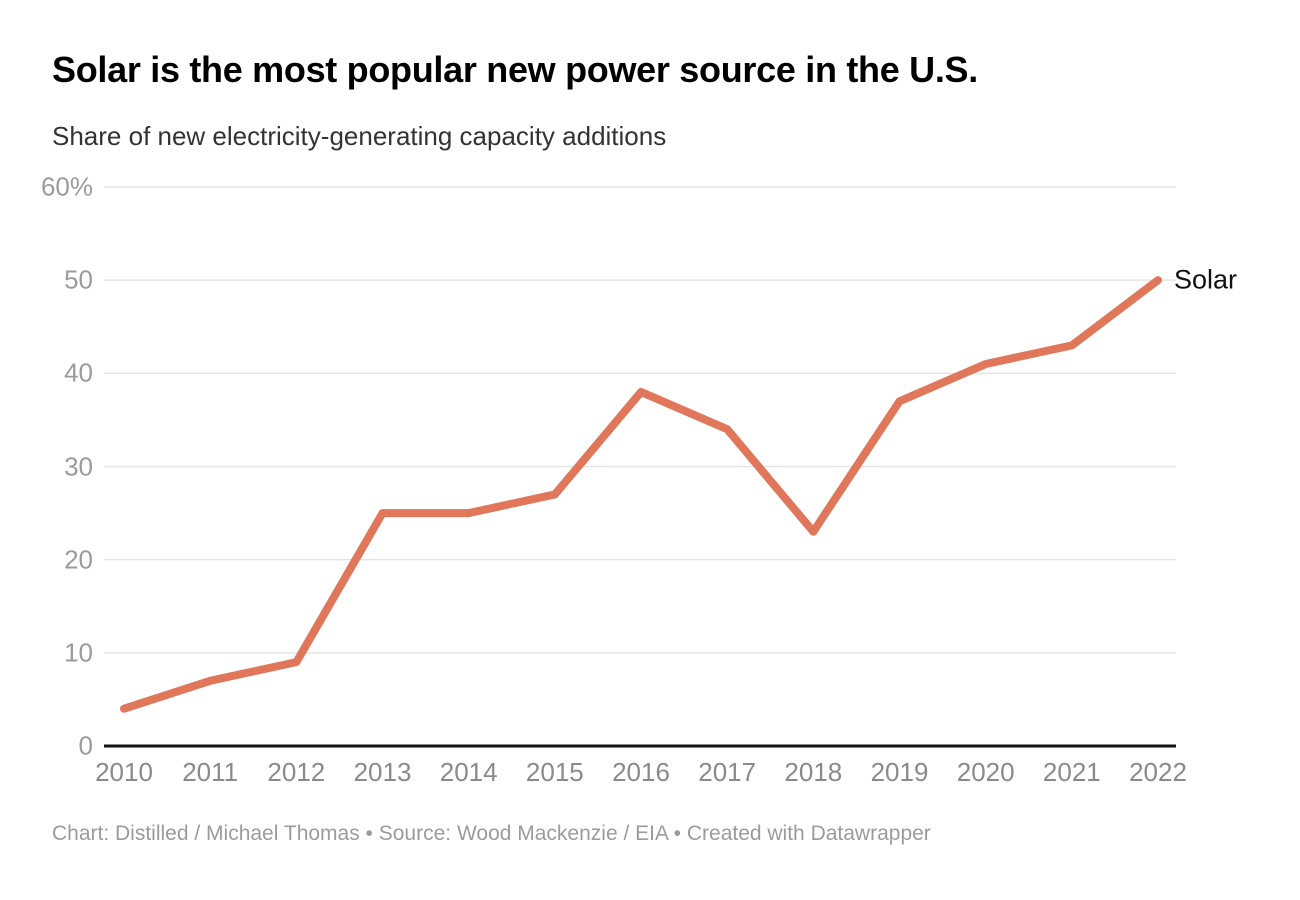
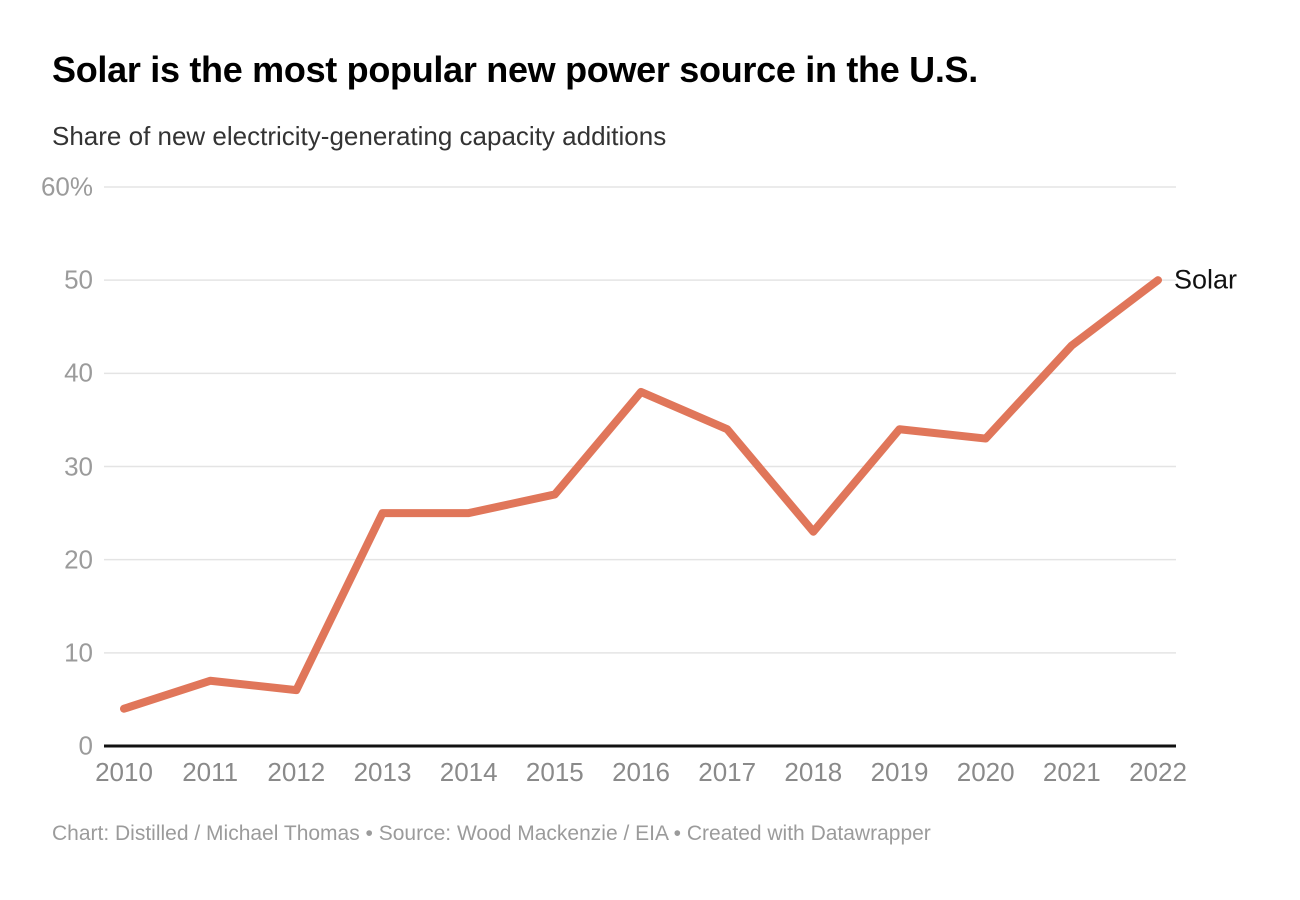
2012: 9% -> 6%
2019: 37% -> 34%
2020: 41% -> 33%
